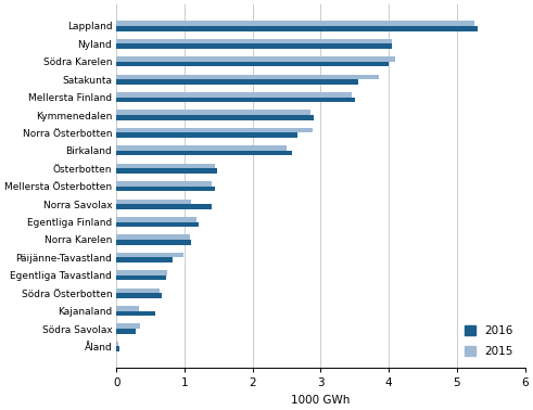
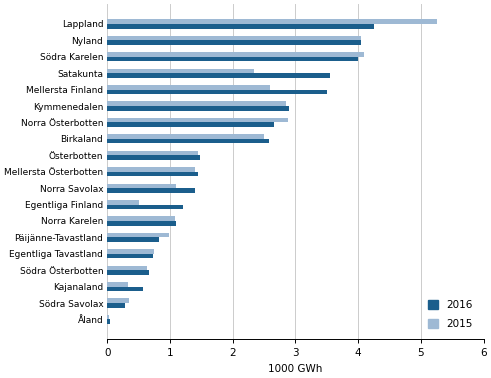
2016/Lappland: 5.30 -> 4.26
2015/Satakunta: 3.85 -> 2.34
2015/Mellersta Finland: 3.45 -> 2.60
2015/Egentliga Finland: 1.18 -> 0.50
